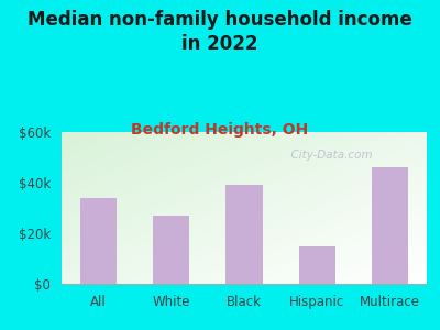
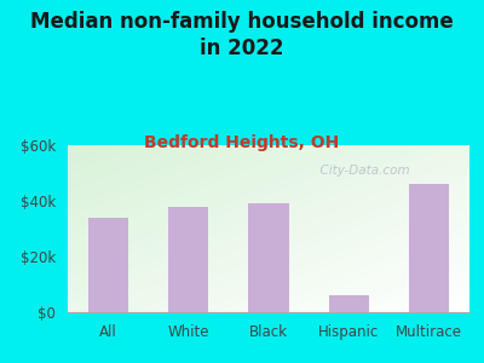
White: $27k -> $38k
Hispanic: $15k -> $6k
